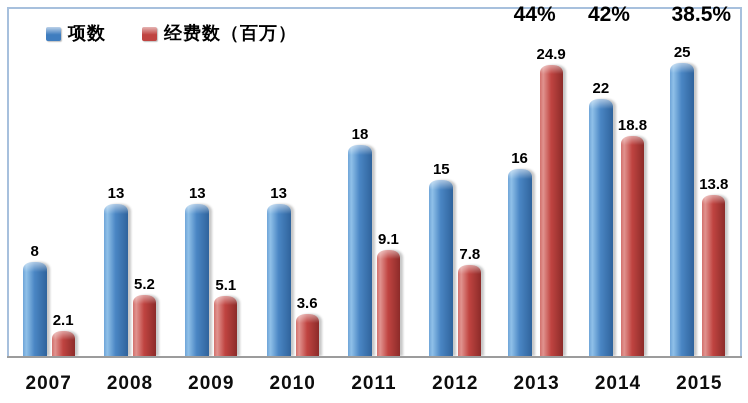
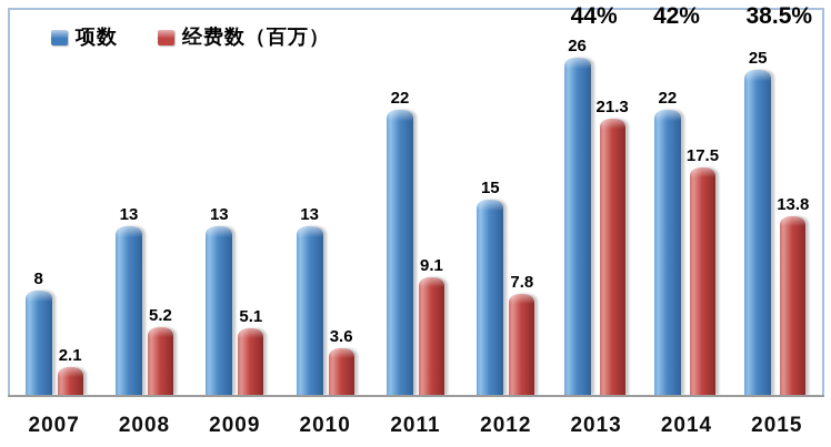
项数/2011: 18 -> 22
项数/2013: 16 -> 26
经费数（百万）/2013: 24.9 -> 21.3
经费数（百万）/2014: 18.8 -> 17.5
